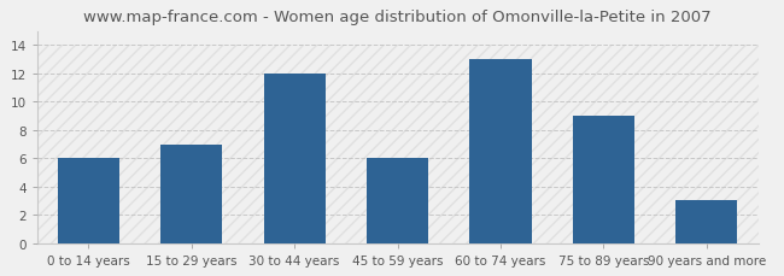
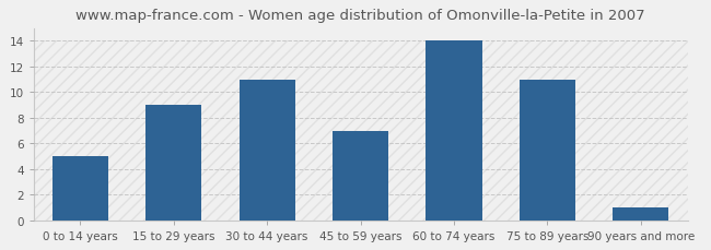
0 to 14 years: 6 -> 5
15 to 29 years: 7 -> 9
30 to 44 years: 12 -> 11
45 to 59 years: 6 -> 7
60 to 74 years: 13 -> 14
75 to 89 years: 9 -> 11
90 years and more: 3 -> 1
